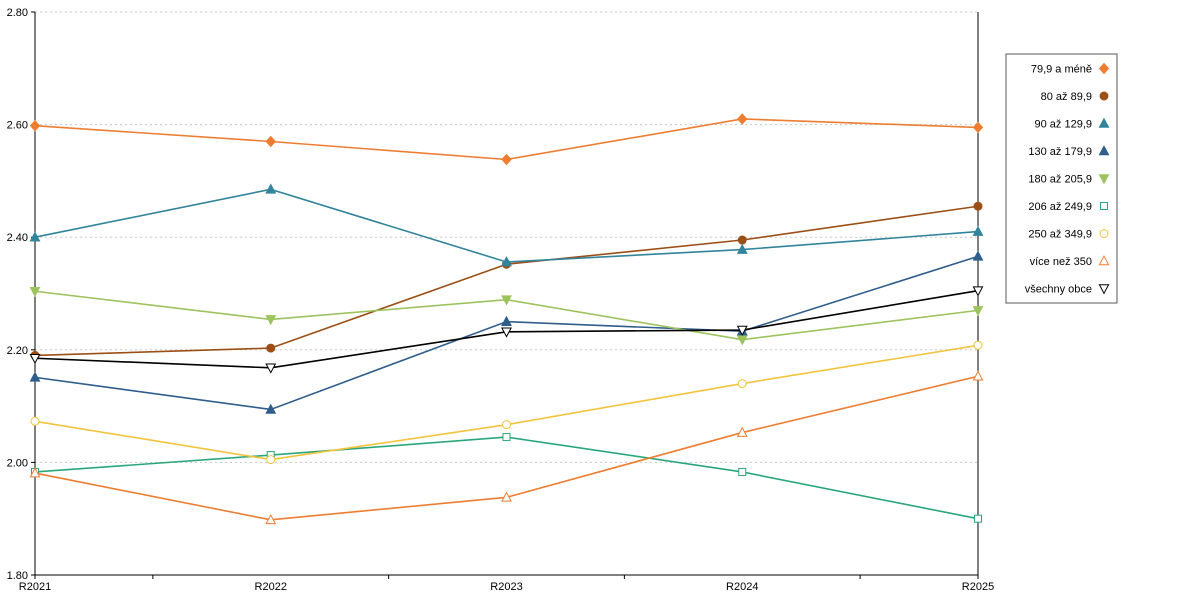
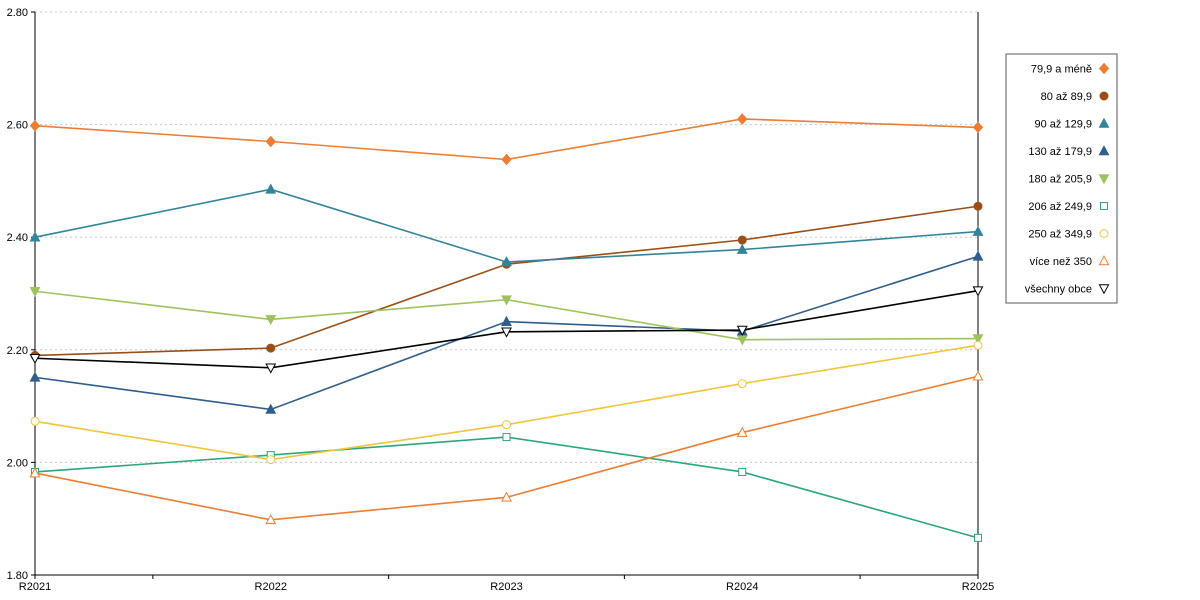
180 až 205,9/R2025: 2.27 -> 2.22
206 až 249,9/R2025: 1.90 -> 1.87
